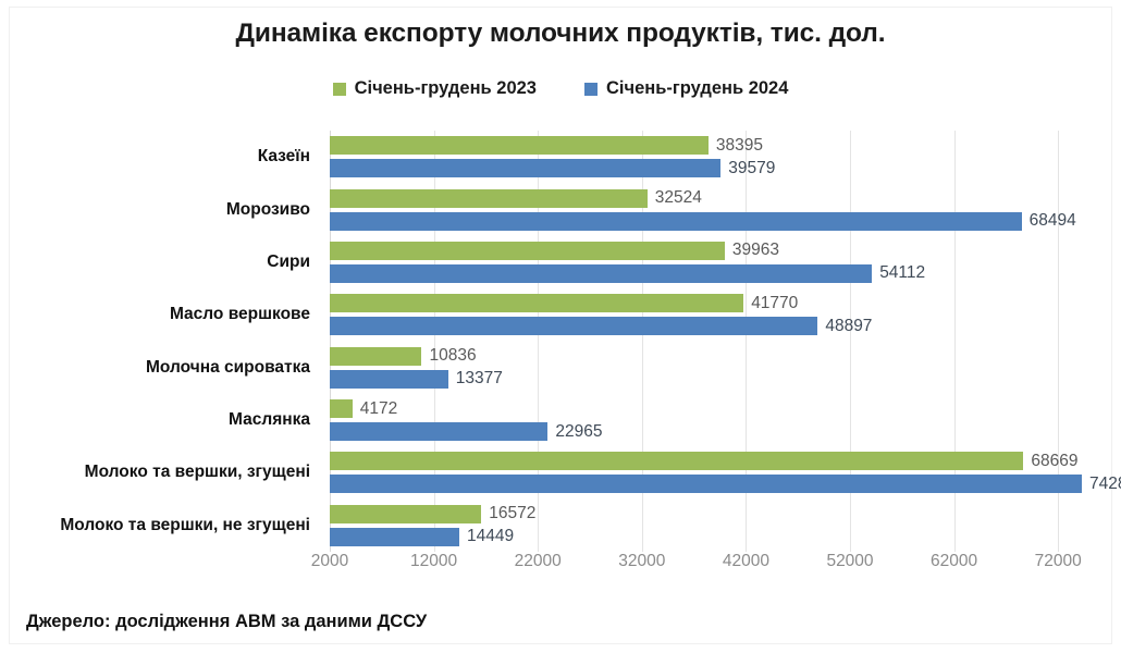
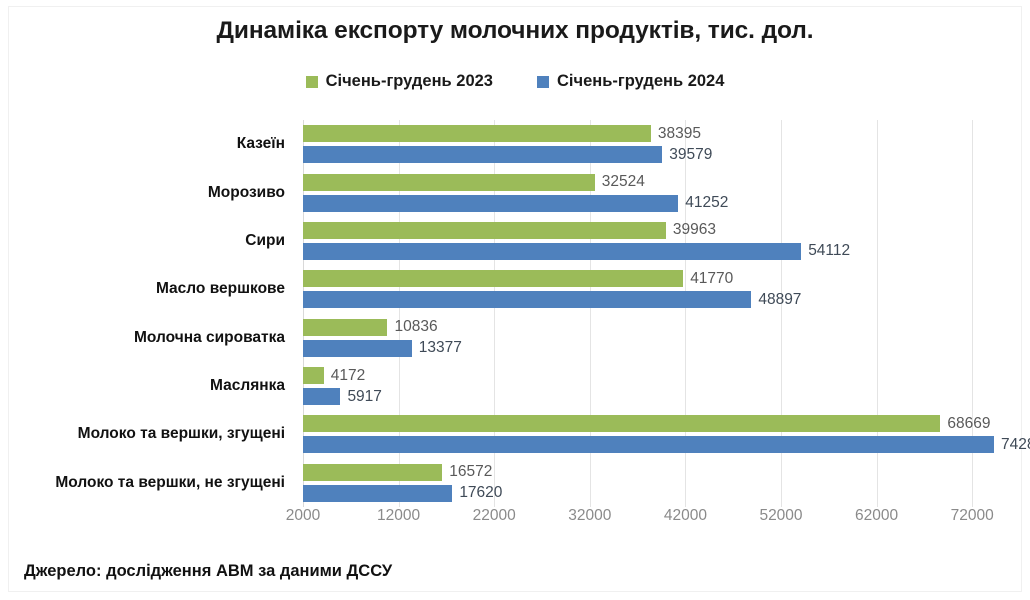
Січень-грудень 2024/Морозиво: 68494 -> 41252
Січень-грудень 2024/Маслянка: 22965 -> 5917
Січень-грудень 2024/Молоко та вершки, не згущені: 14449 -> 17620
